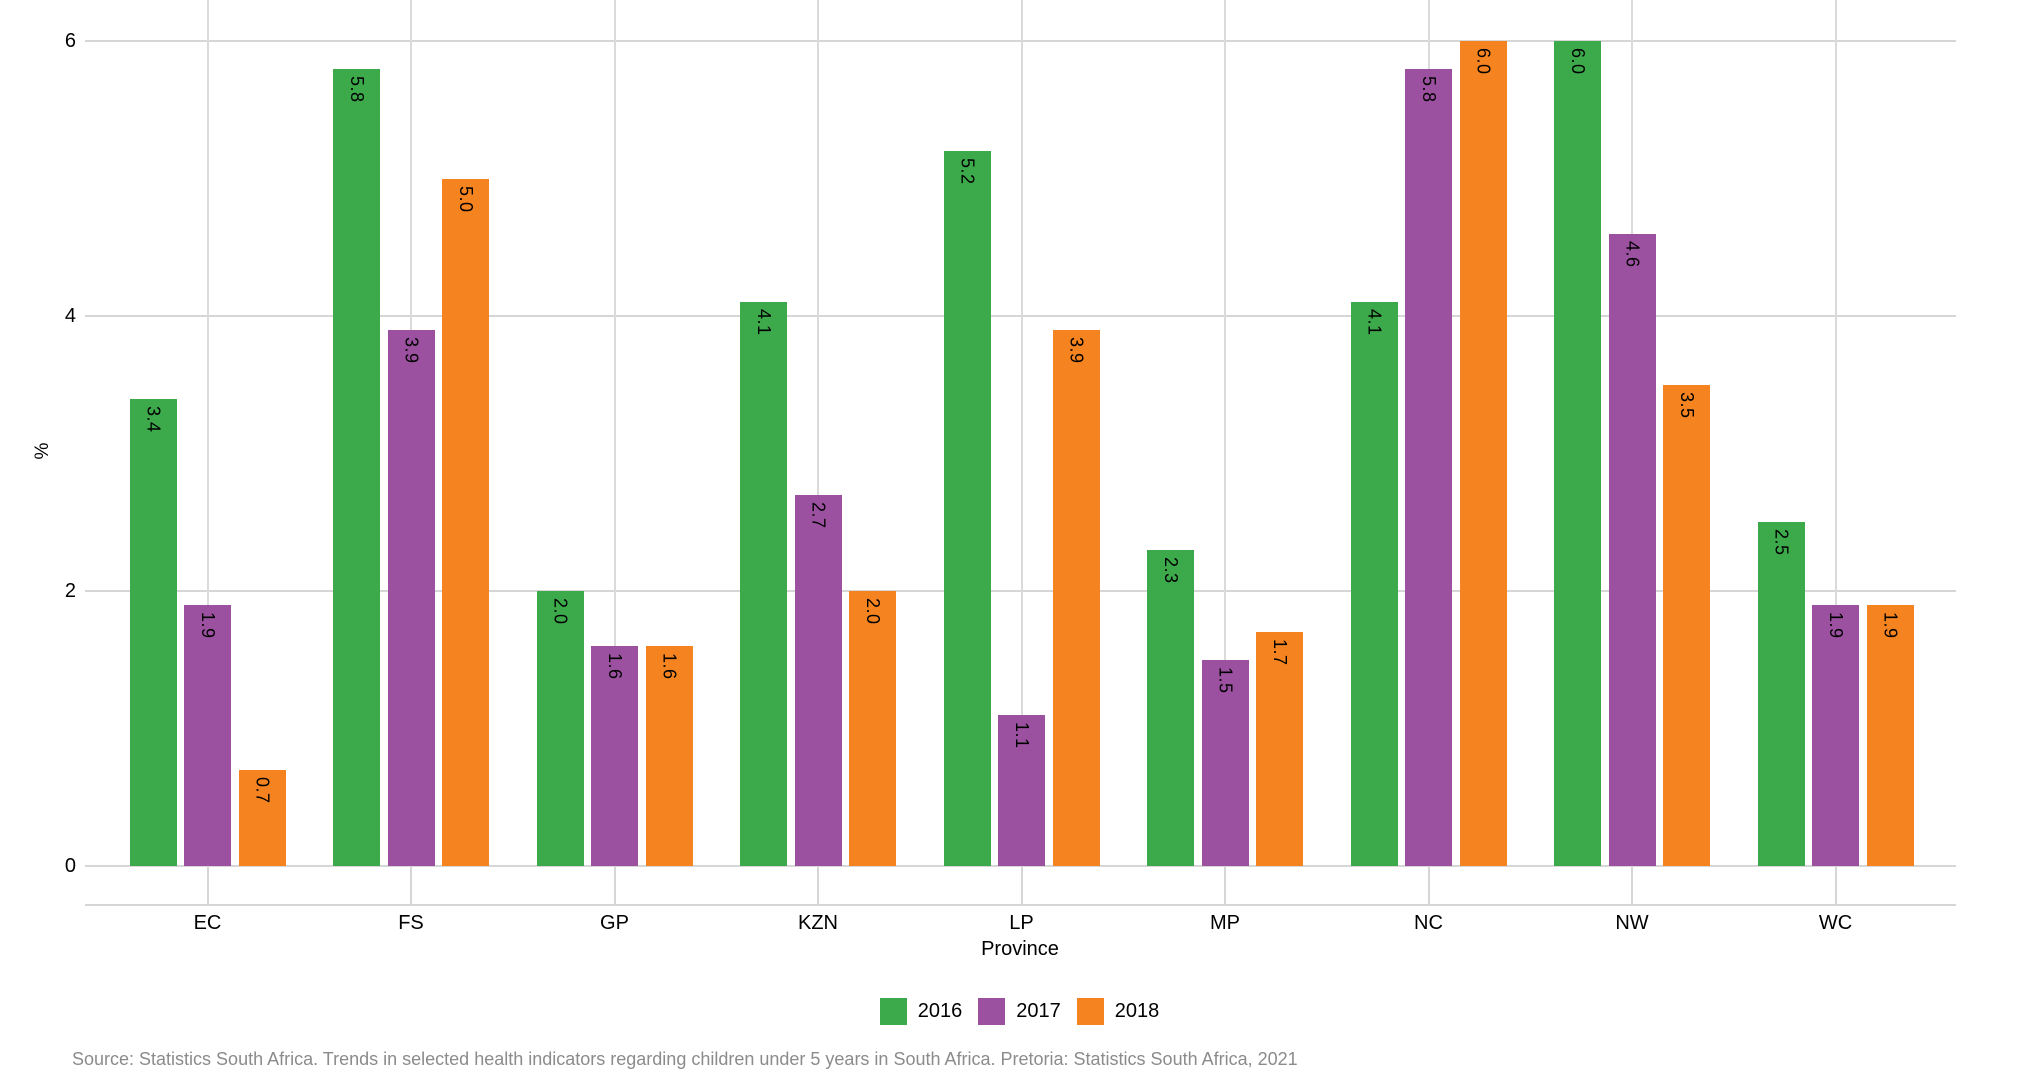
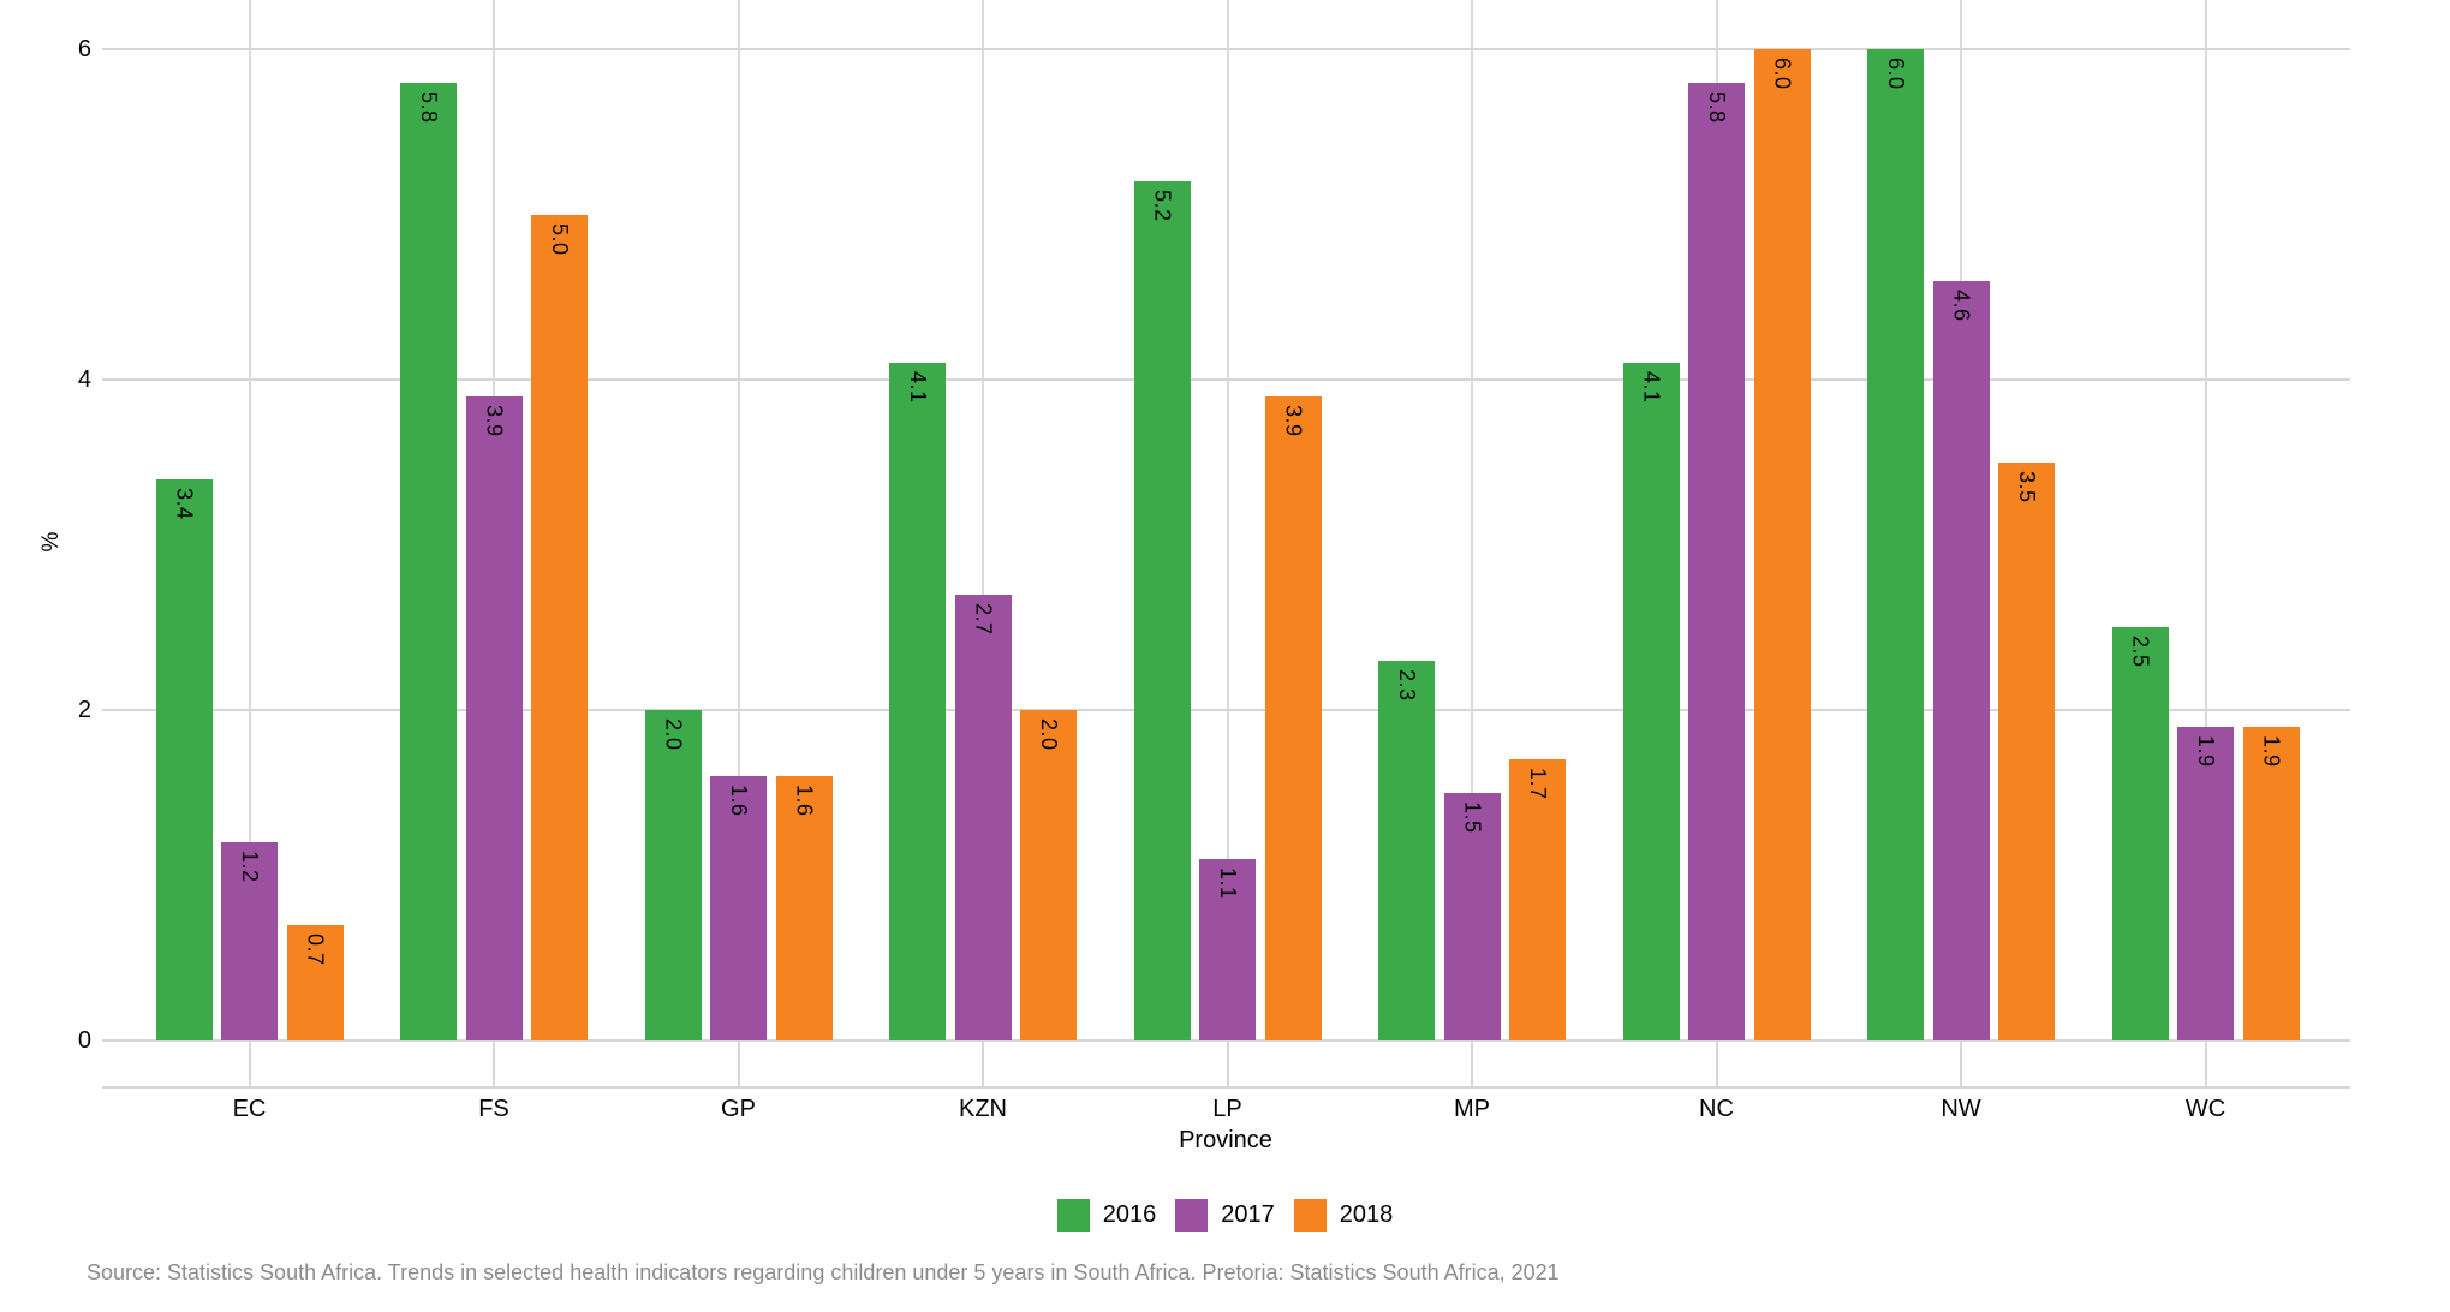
2017/EC: 1.9 -> 1.2
